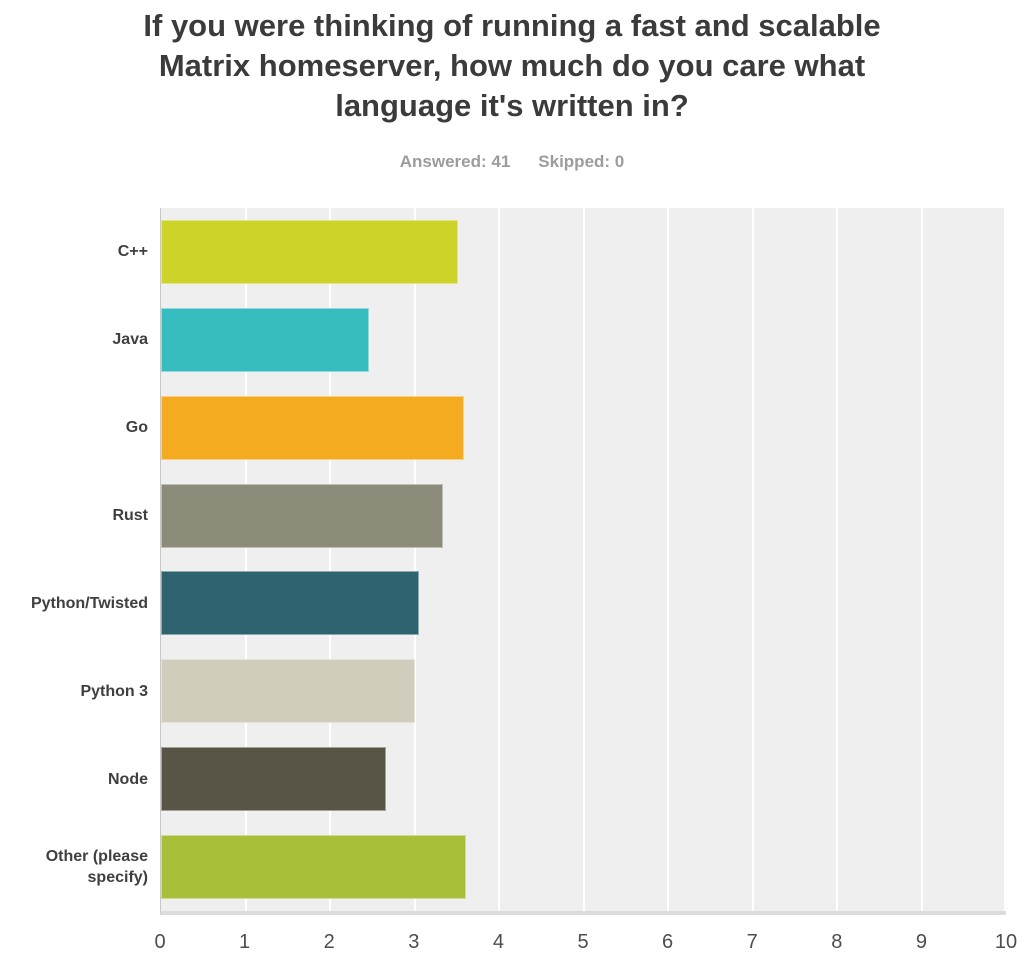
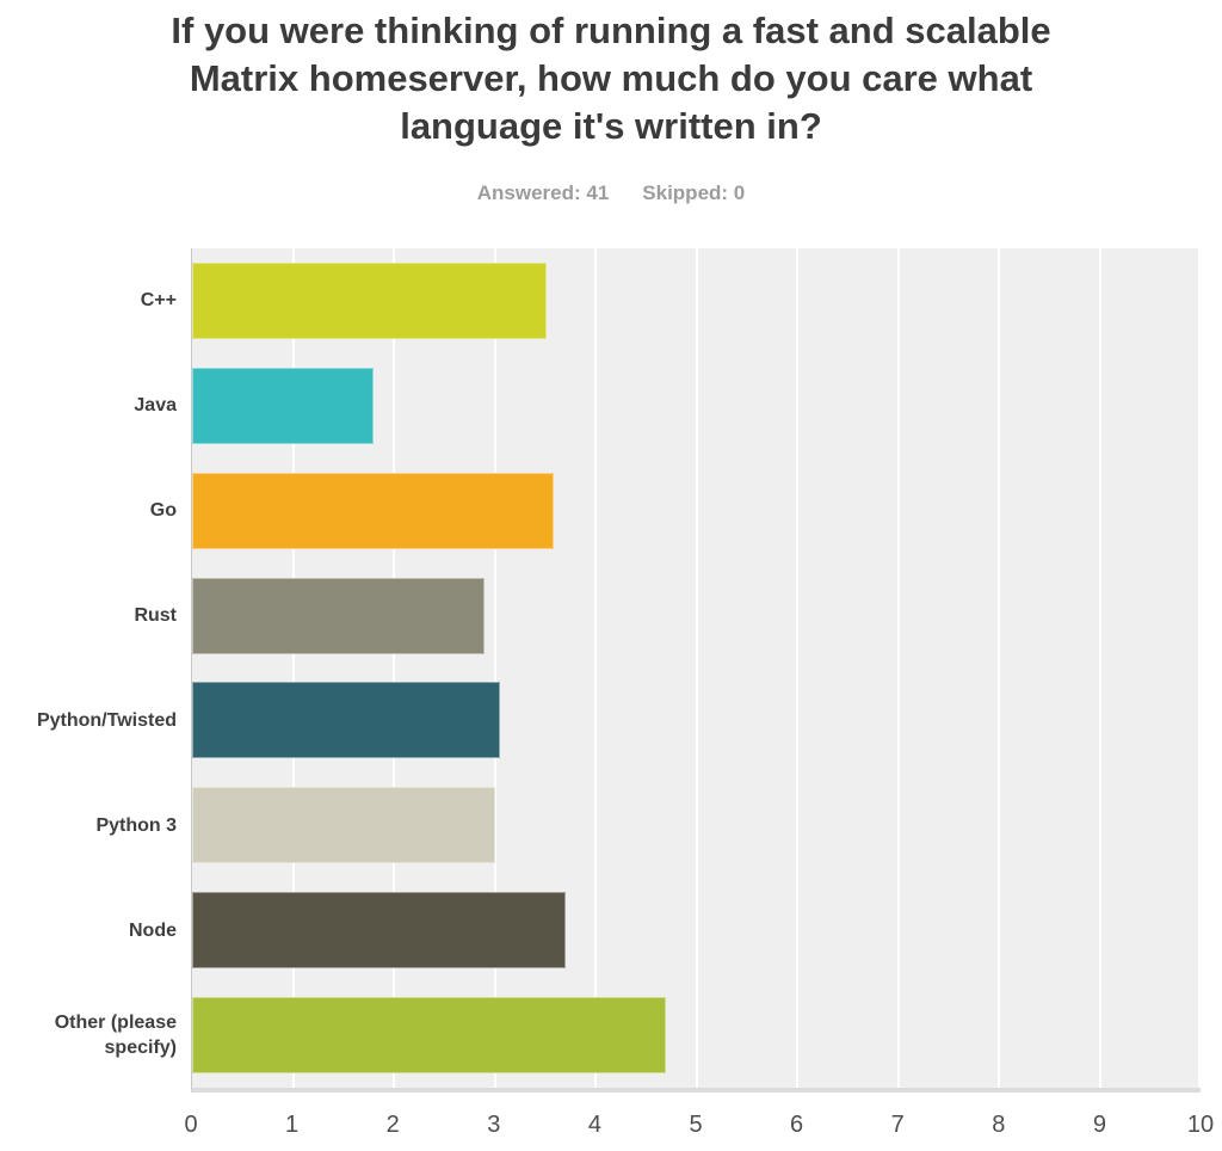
Java: 2.5 -> 1.8
Rust: 3.3 -> 2.9
Node: 2.7 -> 3.7
Other (please specify): 3.6 -> 4.7
